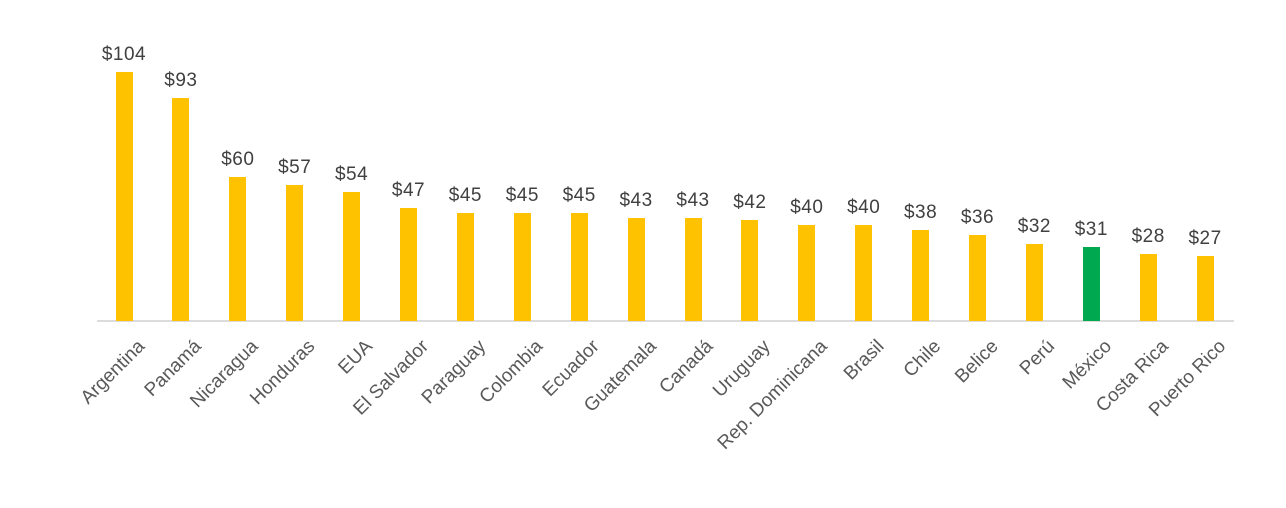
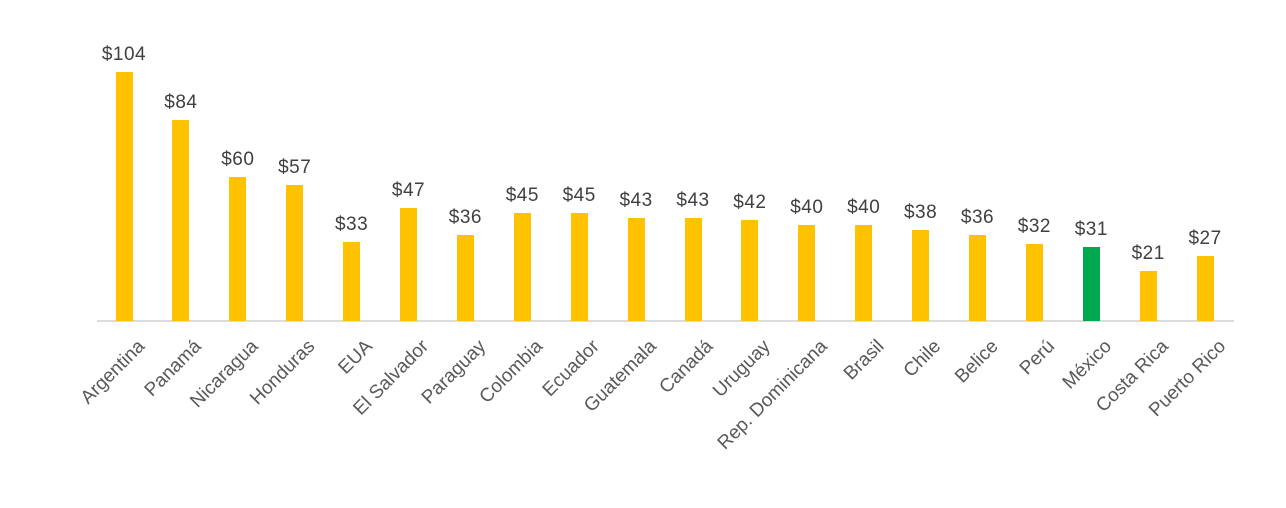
Panamá: $93 -> $84
EUA: $54 -> $33
Paraguay: $45 -> $36
Costa Rica: $28 -> $21
